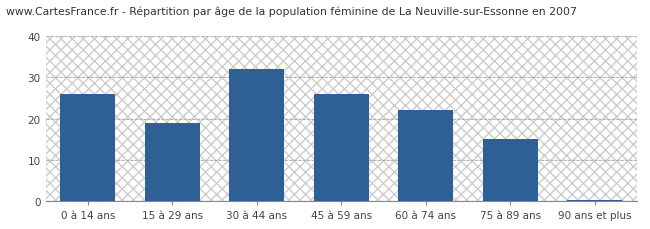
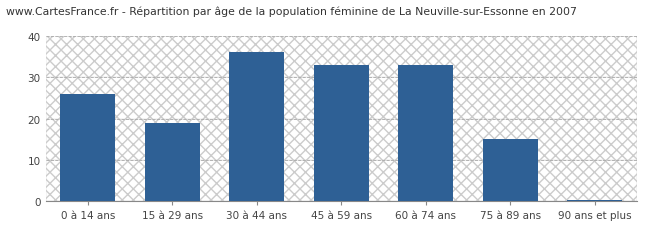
30 à 44 ans: 32.0 -> 36.0
45 à 59 ans: 26.0 -> 33.0
60 à 74 ans: 22.0 -> 33.0
